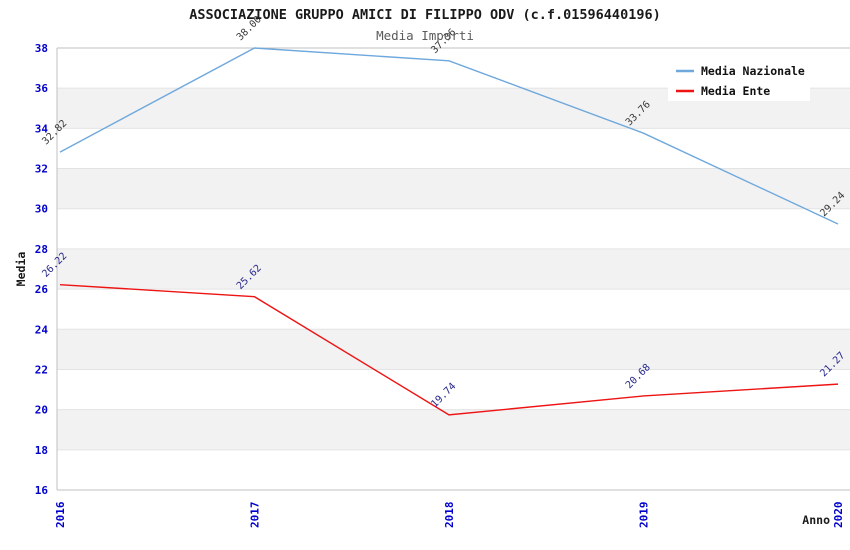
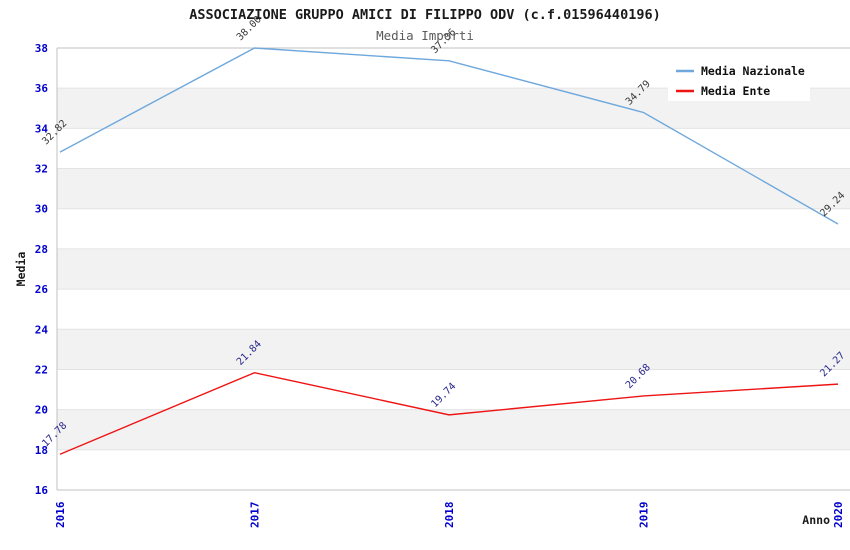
Media Ente/2016: 26.22 -> 17.78
Media Ente/2017: 25.62 -> 21.84
Media Nazionale/2019: 33.76 -> 34.79
